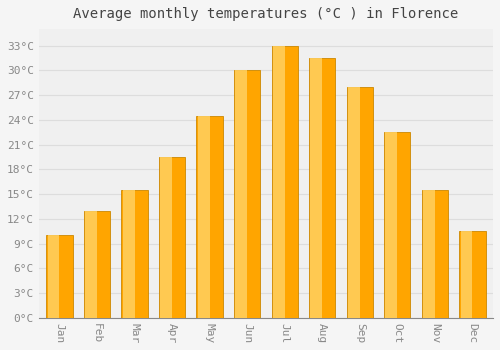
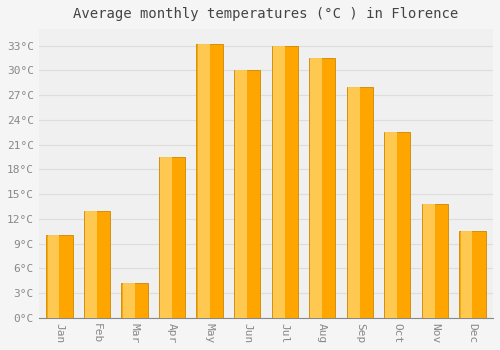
Mar: 15.5°C -> 4.2°C
May: 24.5°C -> 33.2°C
Nov: 15.5°C -> 13.8°C
